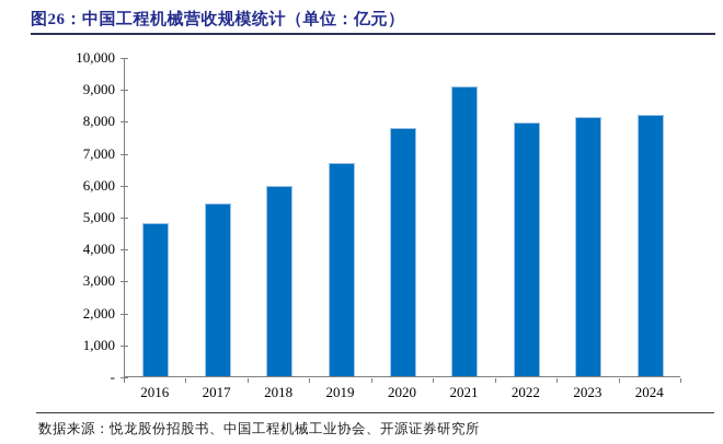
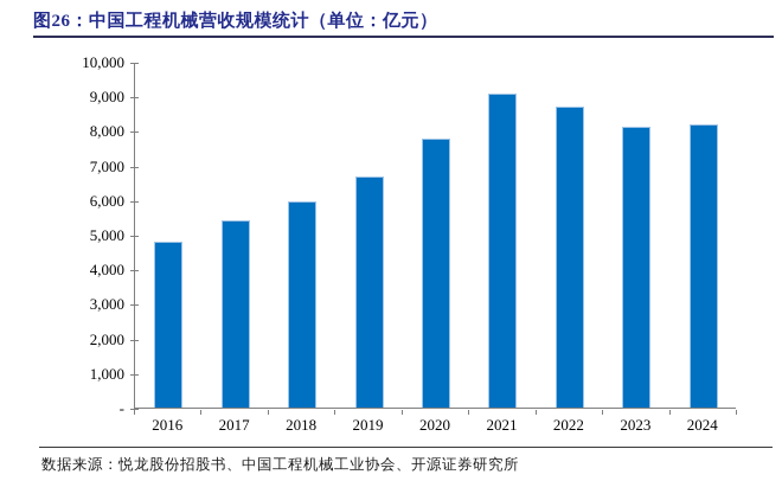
2022: 8000 -> 8700
